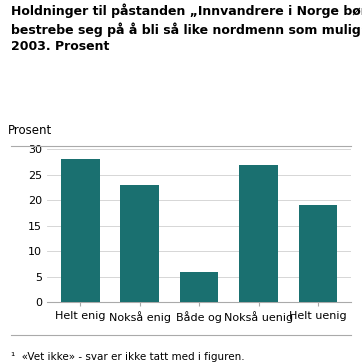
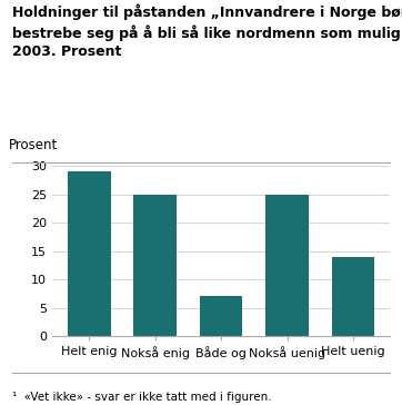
Helt enig: 28 -> 29
Nokså enig: 23 -> 25
Både og: 6 -> 7
Nokså uenig: 27 -> 25
Helt uenig: 19 -> 14
